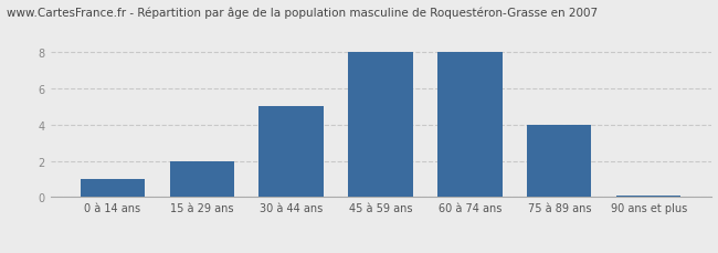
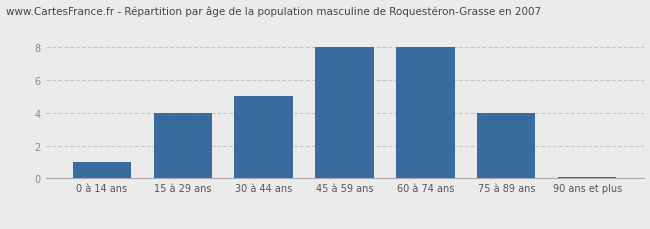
15 à 29 ans: 2.0 -> 4.0
